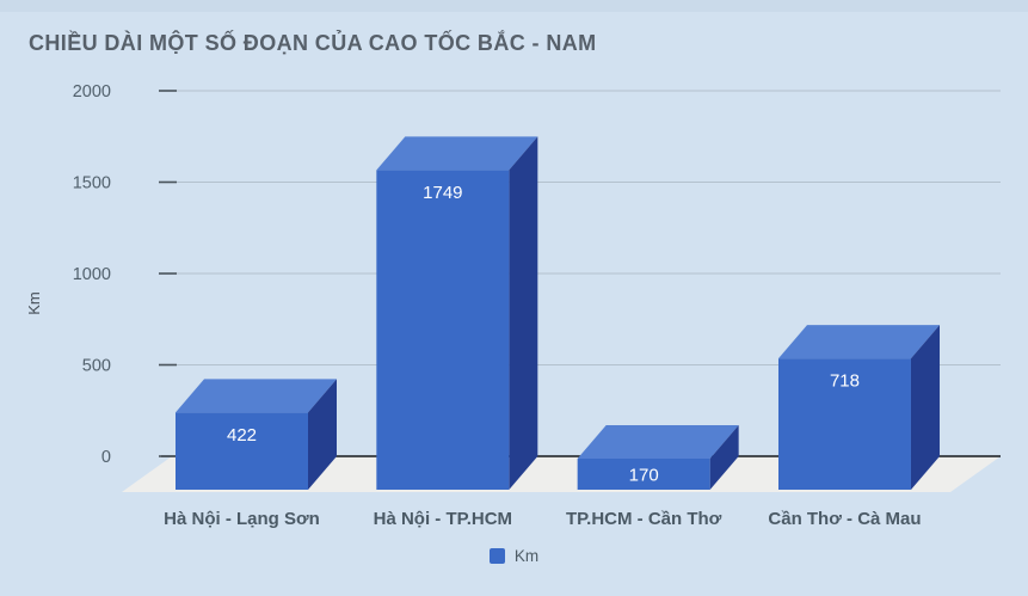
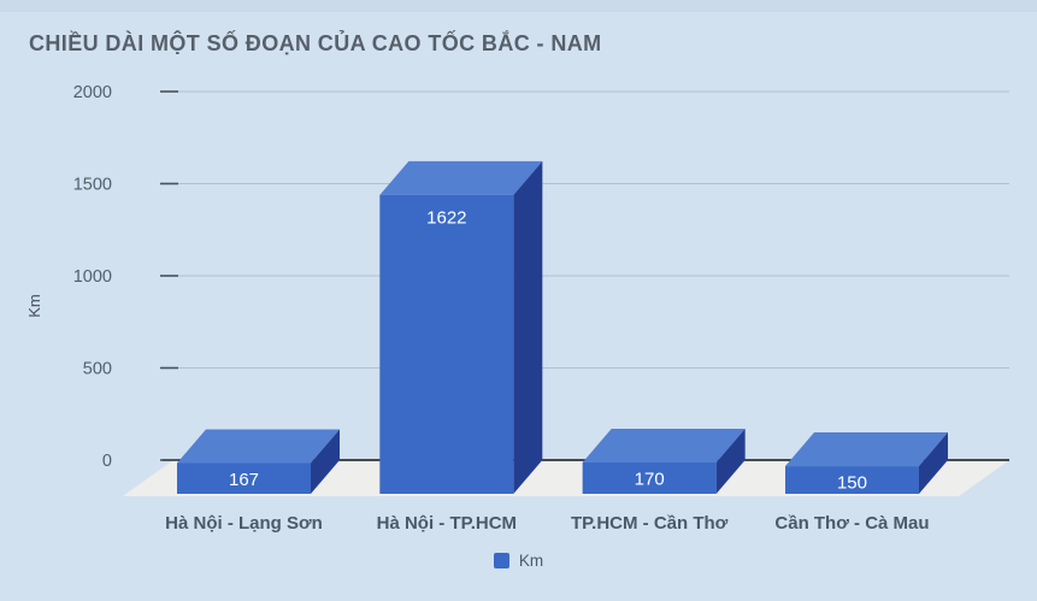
Hà Nội - Lạng Sơn: 422 -> 167
Hà Nội - TP.HCM: 1749 -> 1622
Cần Thơ - Cà Mau: 718 -> 150
